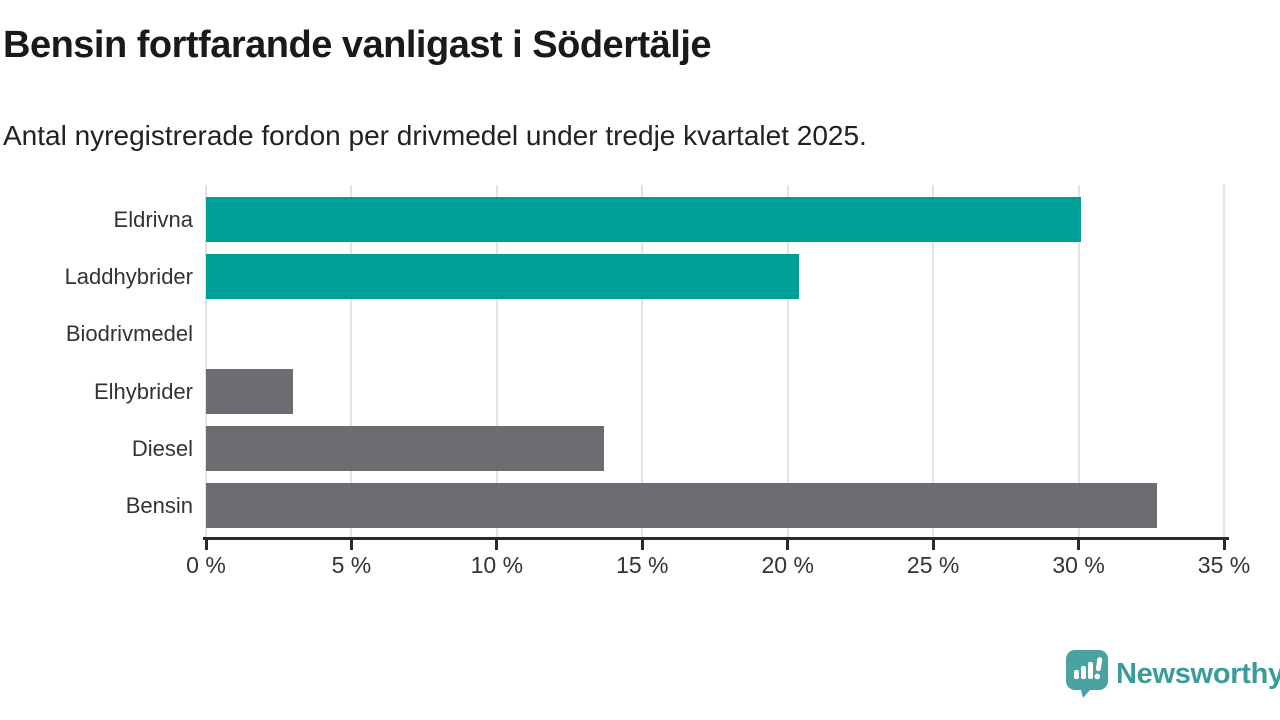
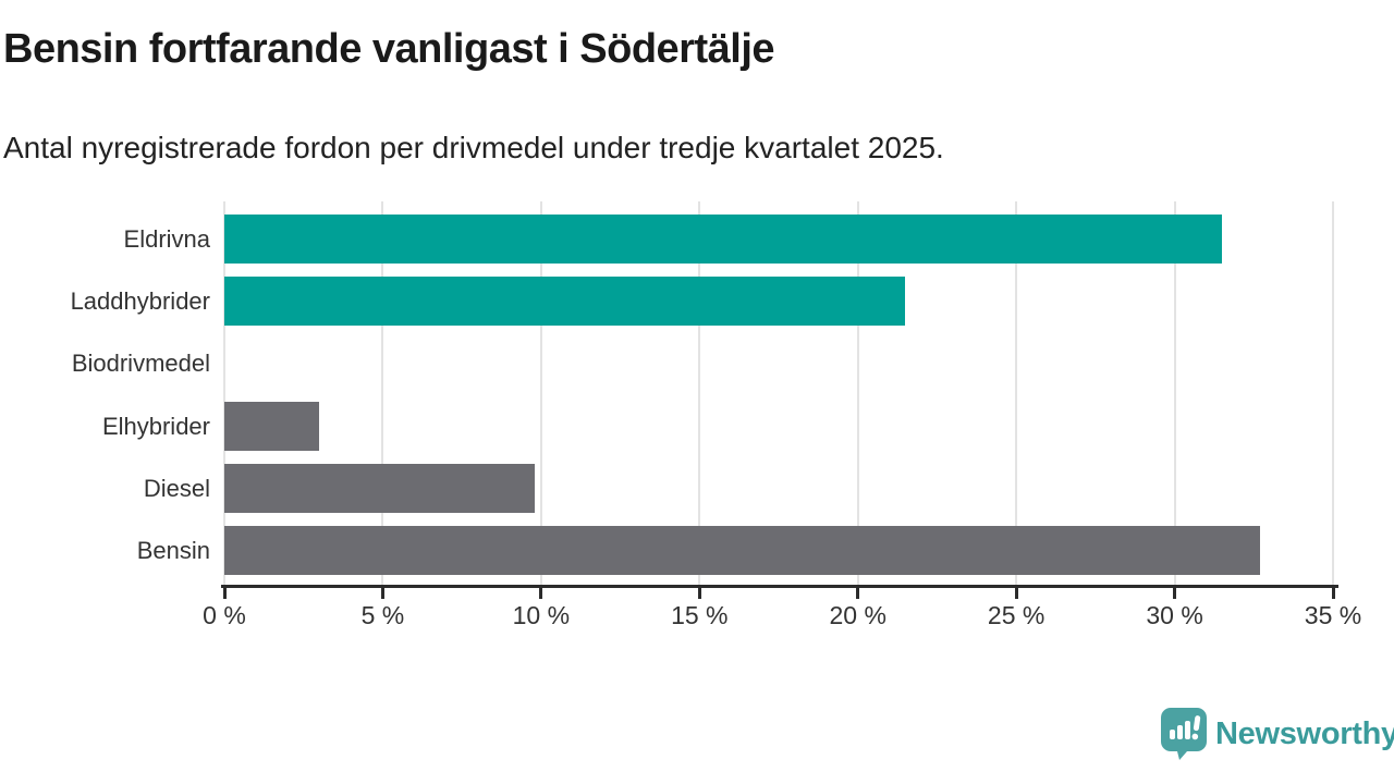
Eldrivna: 30.1% -> 31.5%
Laddhybrider: 20.4% -> 21.5%
Diesel: 13.7% -> 9.8%
